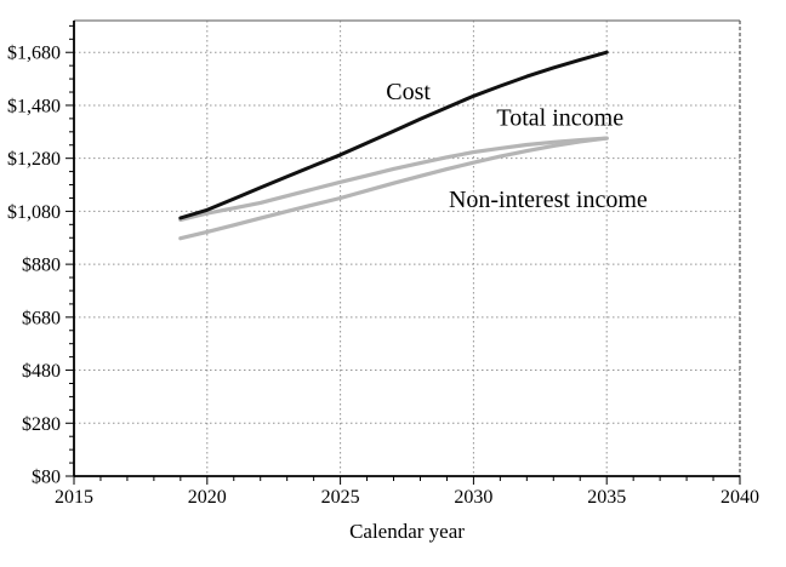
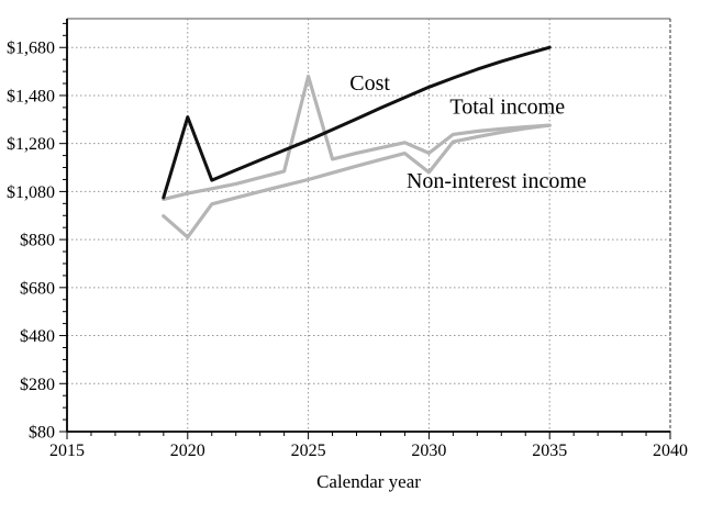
Cost/2020: $1080 -> $1390
Non-interest income/2020: $1000 -> $890
Total income/2025: $1190 -> $1560
Total income/2030: $1300 -> $1240
Non-interest income/2030: $1260 -> $1160
